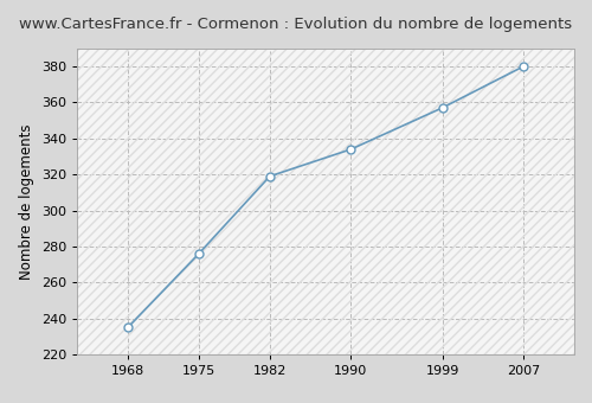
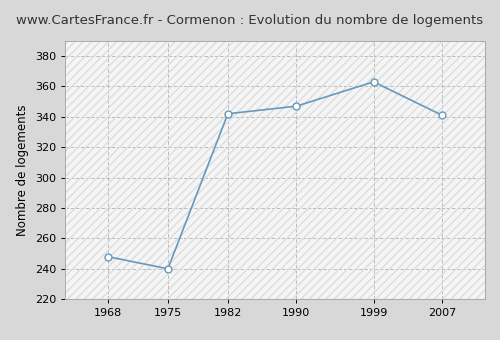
1968: 235 -> 248
1975: 276 -> 240
1982: 319 -> 342
1990: 334 -> 347
1999: 357 -> 363
2007: 380 -> 341
